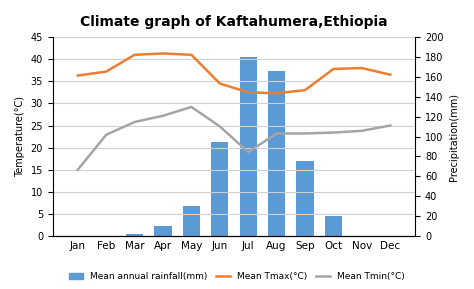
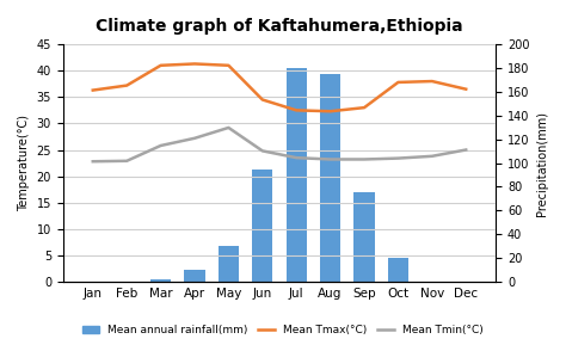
Mean Tmin(°C)/Jan: 15.0 -> 22.8
Mean Tmin(°C)/Jul: 19.0 -> 23.5
Mean annual rainfall(mm)/Aug: 166 -> 175
